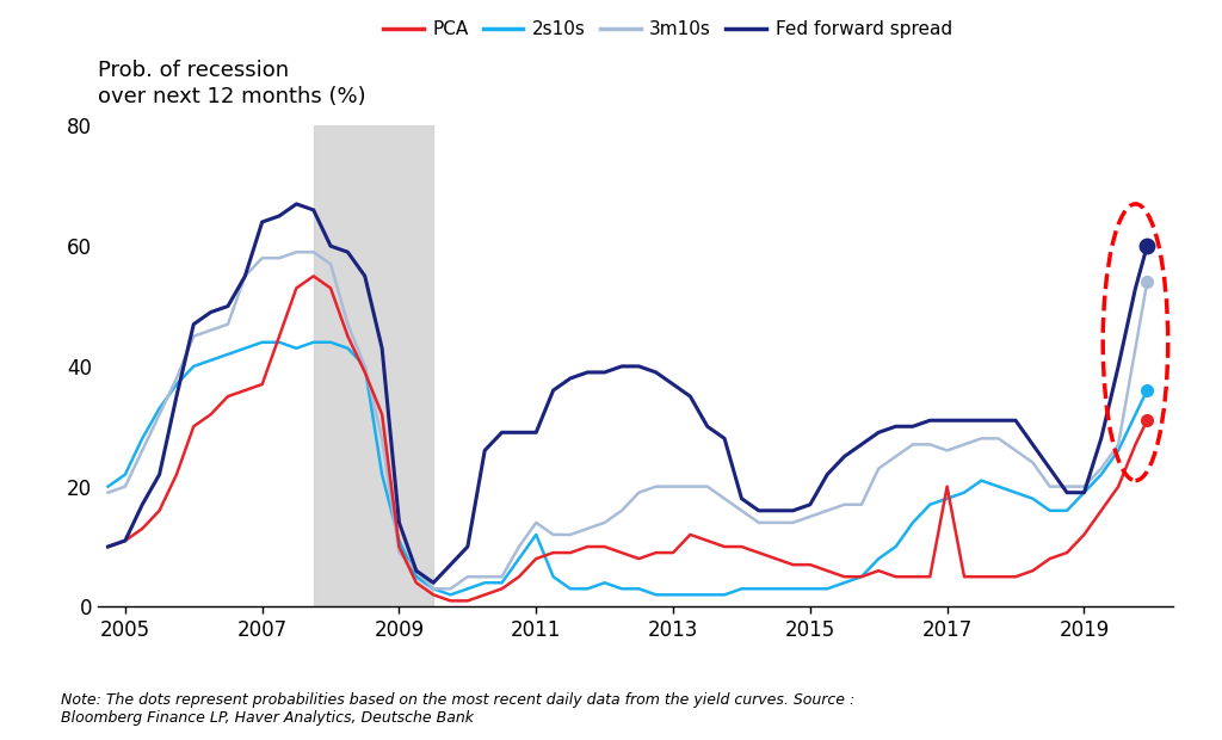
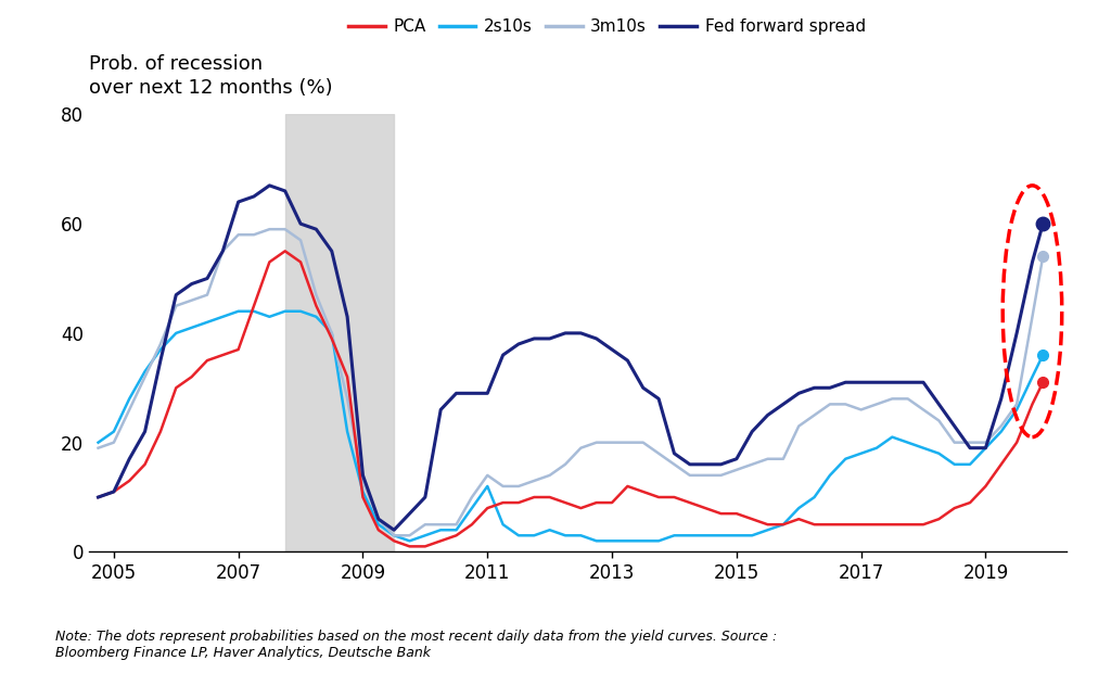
3m10s/2009: 9 -> 13
PCA/2017: 20 -> 5
